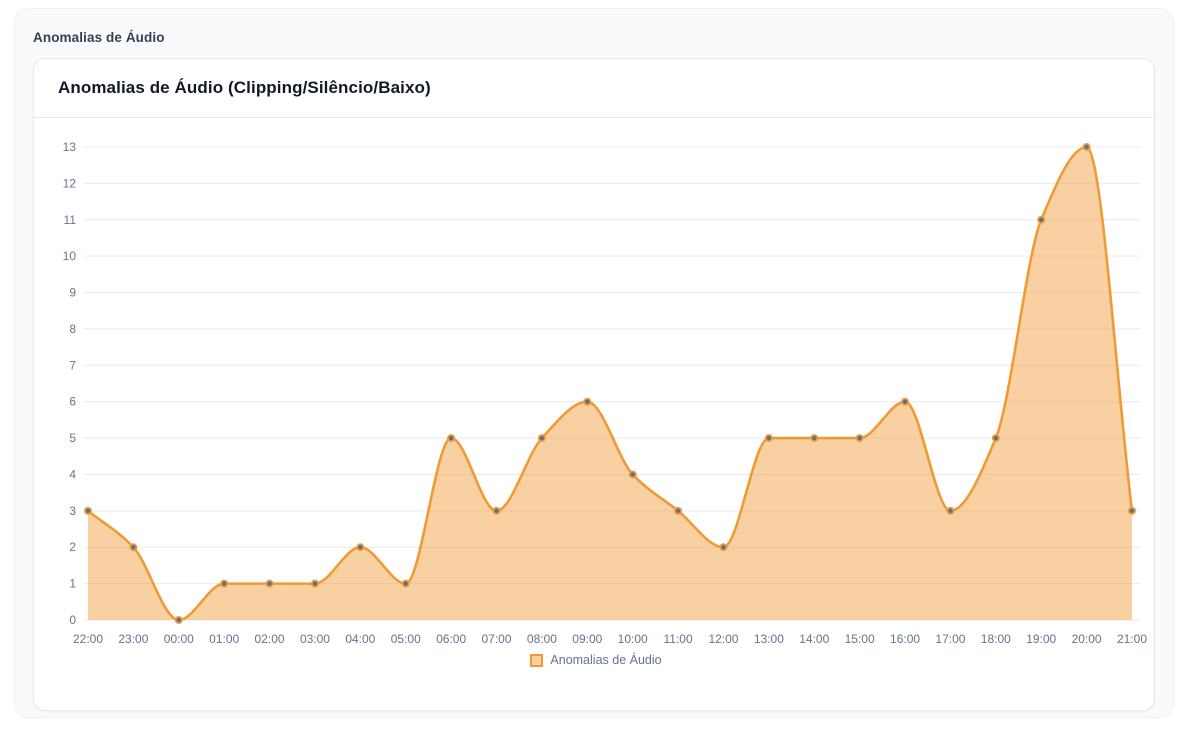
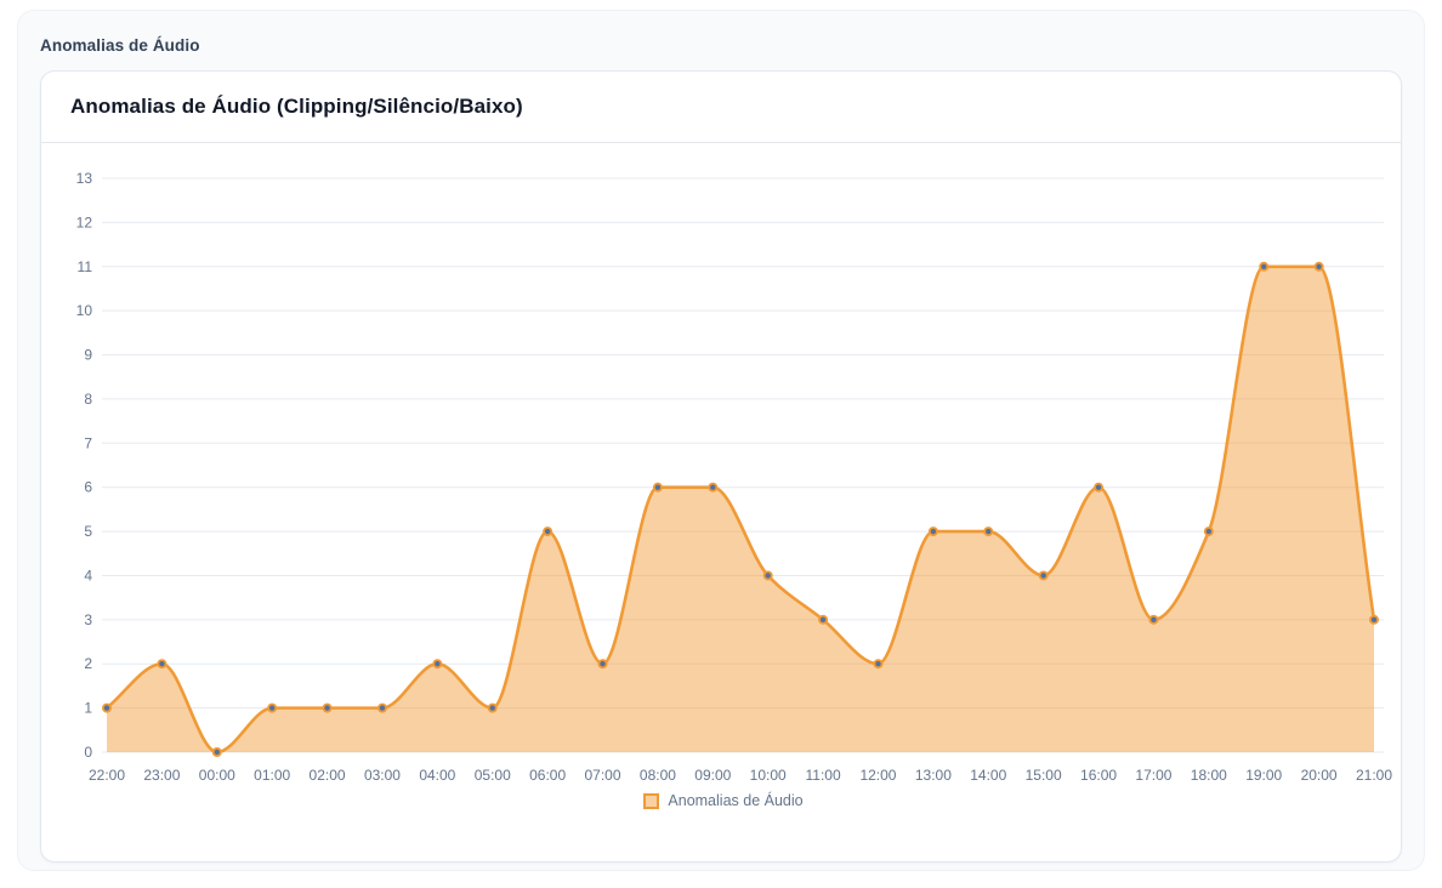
22:00: 3 -> 1
07:00: 3 -> 2
08:00: 5 -> 6
15:00: 5 -> 4
20:00: 13 -> 11
